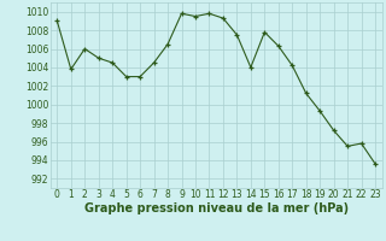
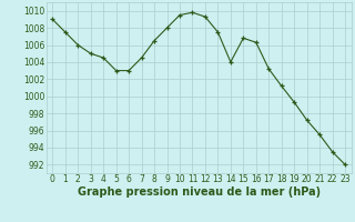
1: 1003.8 -> 1007.5
9: 1009.8 -> 1008.0
15: 1007.8 -> 1006.8
17: 1004.2 -> 1003.2
22: 995.8 -> 993.5
23: 993.6 -> 992.0
